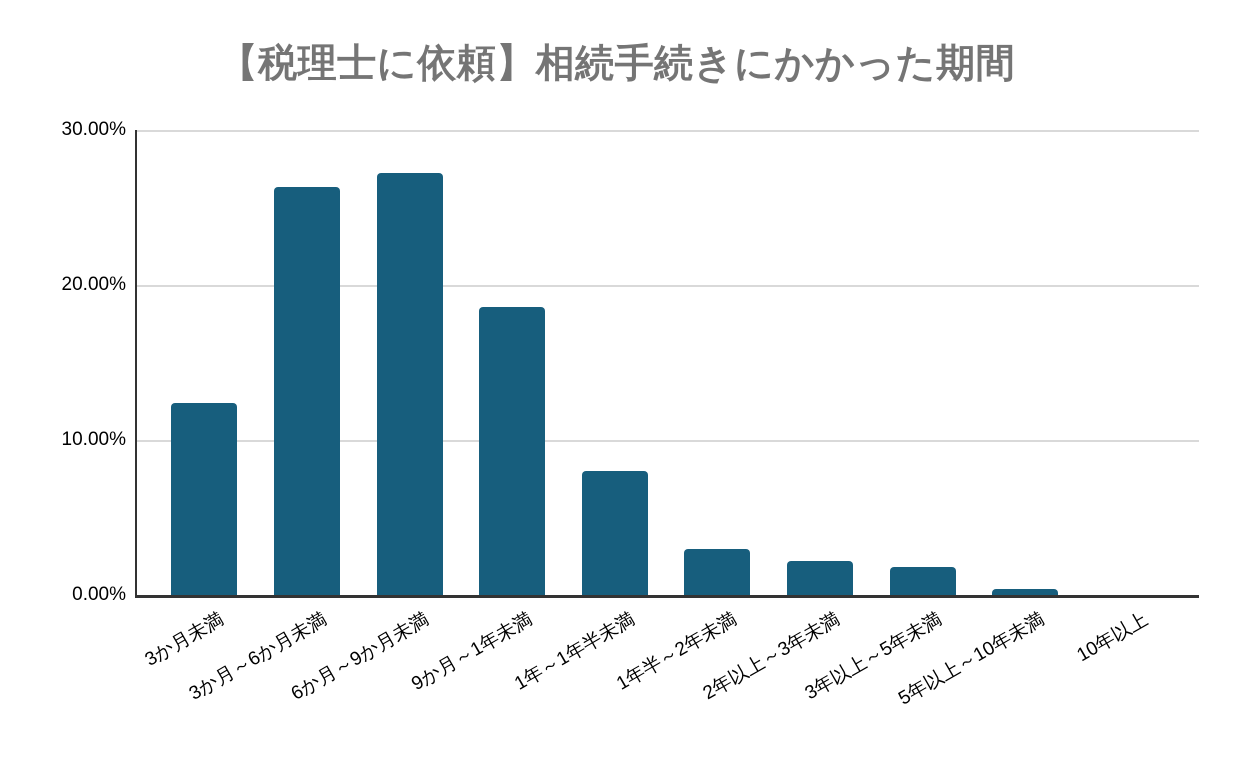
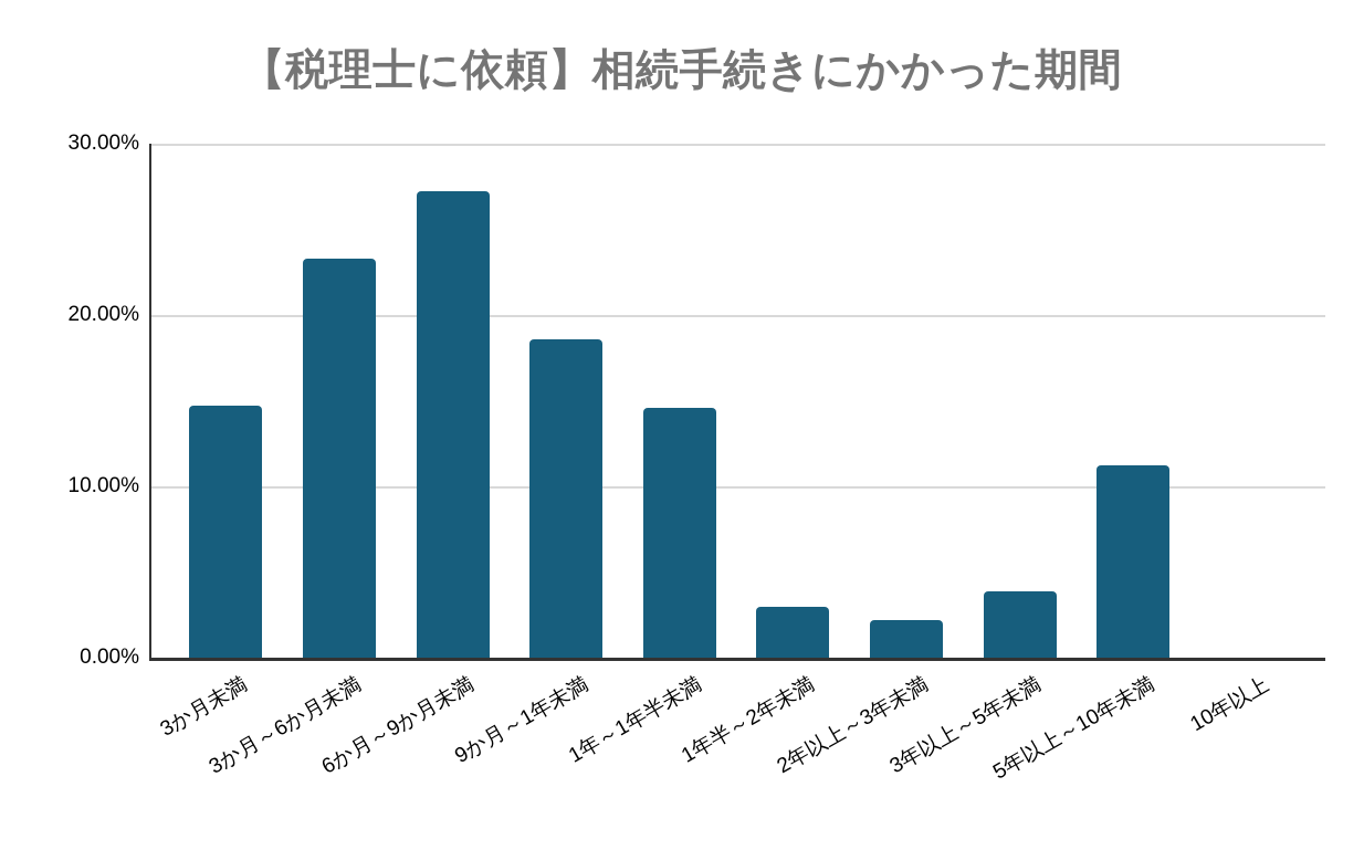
3か月未満: 12.4% -> 14.7%
3か月～6か月未満: 26.3% -> 23.3%
1年～1年半未満: 8.0% -> 14.6%
3年以上～5年未満: 1.8% -> 3.9%
5年以上～10年未満: 0.4% -> 11.2%
